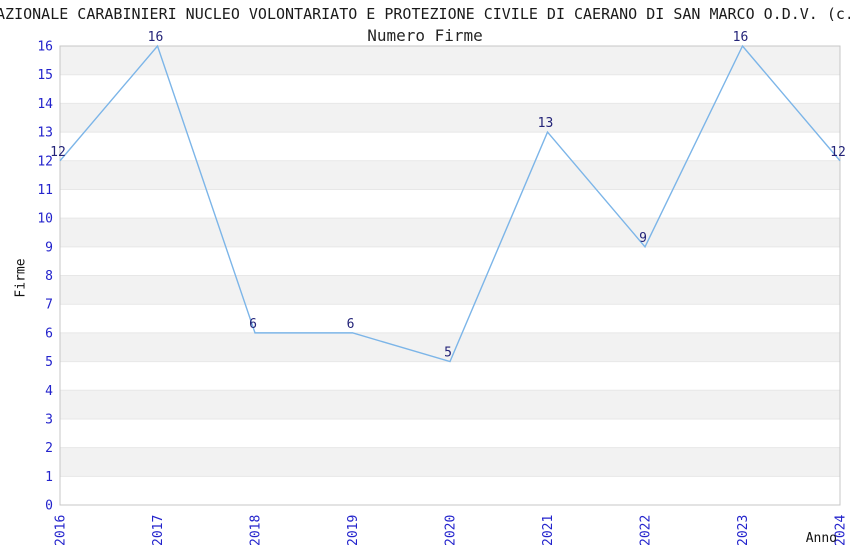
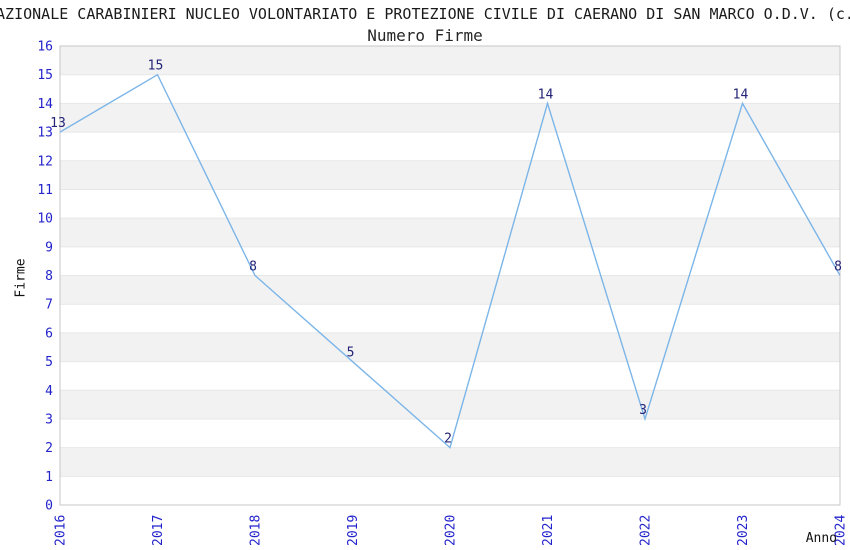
2016: 12 -> 13
2017: 16 -> 15
2018: 6 -> 8
2019: 6 -> 5
2020: 5 -> 2
2021: 13 -> 14
2022: 9 -> 3
2023: 16 -> 14
2024: 12 -> 8
